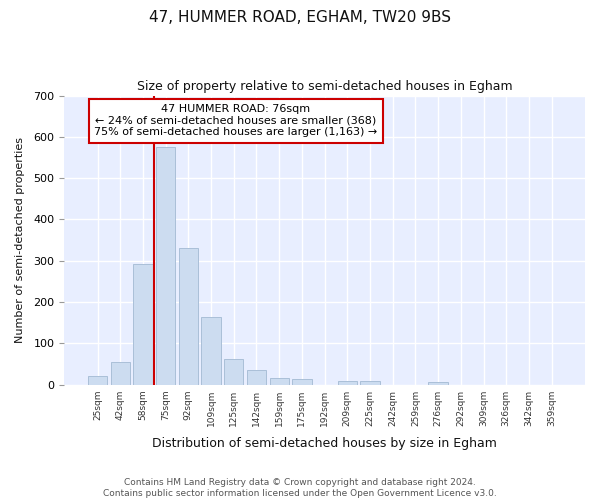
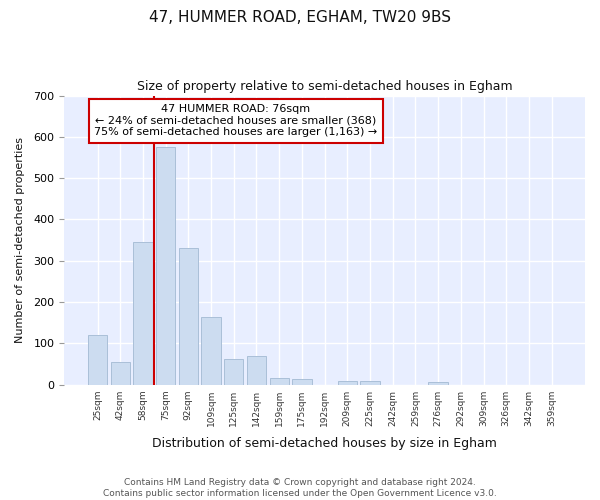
25sqm: 22 -> 120
58sqm: 293 -> 345
142sqm: 35 -> 70
